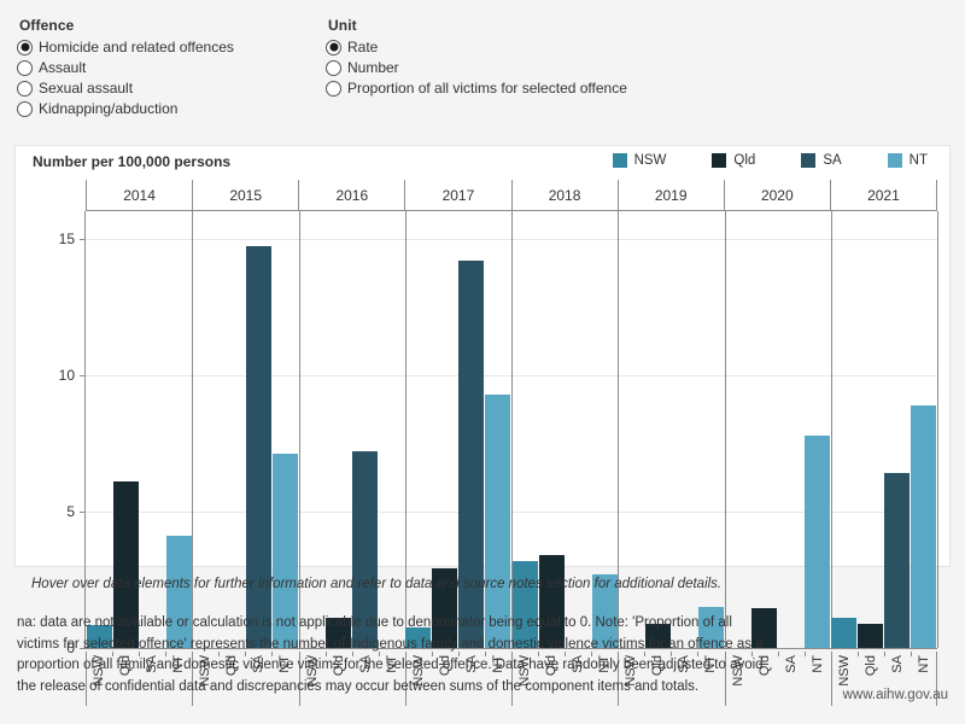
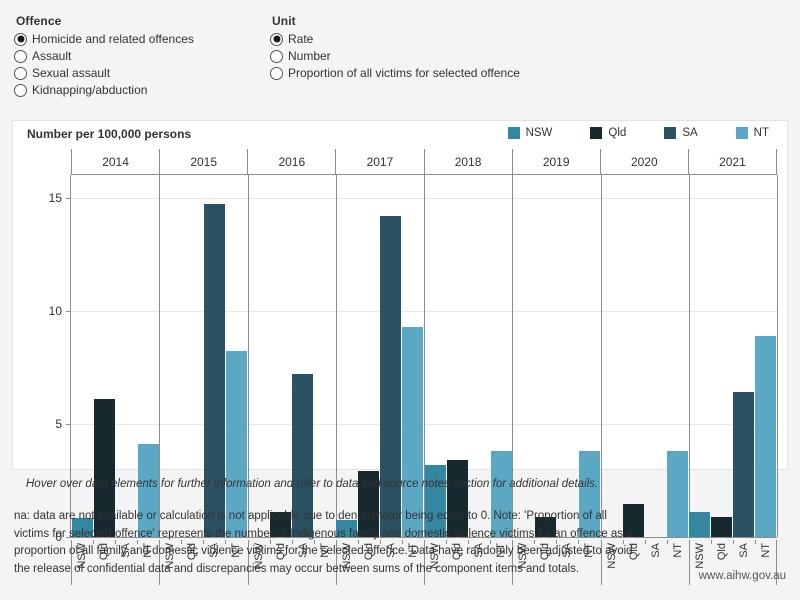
NT/2015: 7.1 -> 8.2
NT/2018: 2.7 -> 3.8
NT/2019: 1.5 -> 3.8
NT/2020: 7.8 -> 3.8
